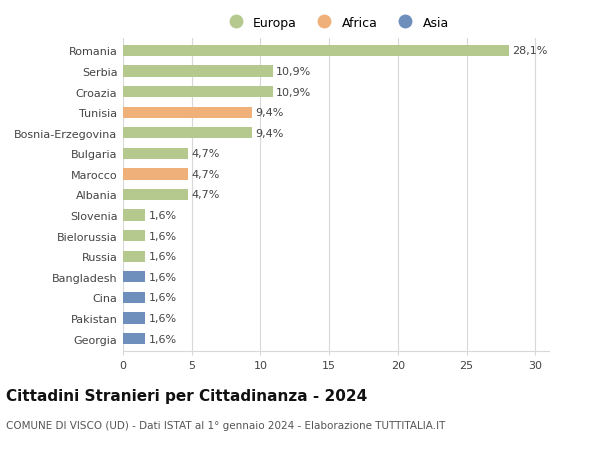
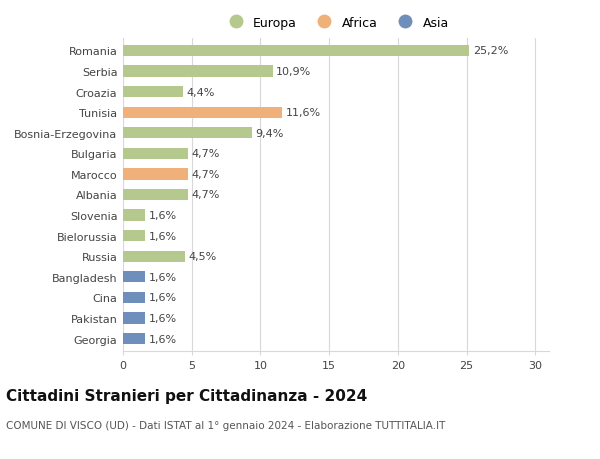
Romania: 28,1% -> 25,2%
Croazia: 10,9% -> 4,4%
Tunisia: 9,4% -> 11,6%
Russia: 1,6% -> 4,5%
